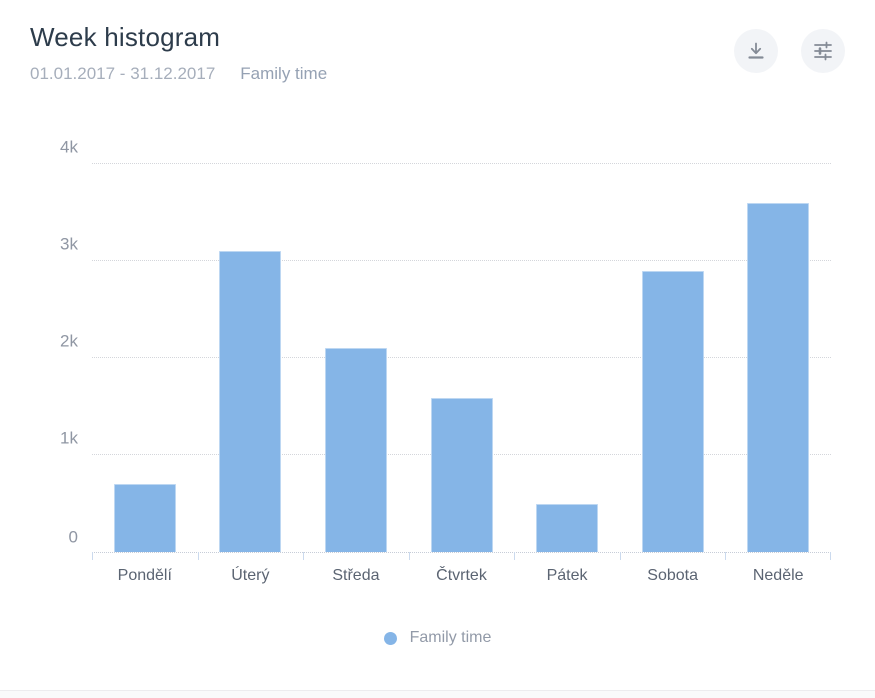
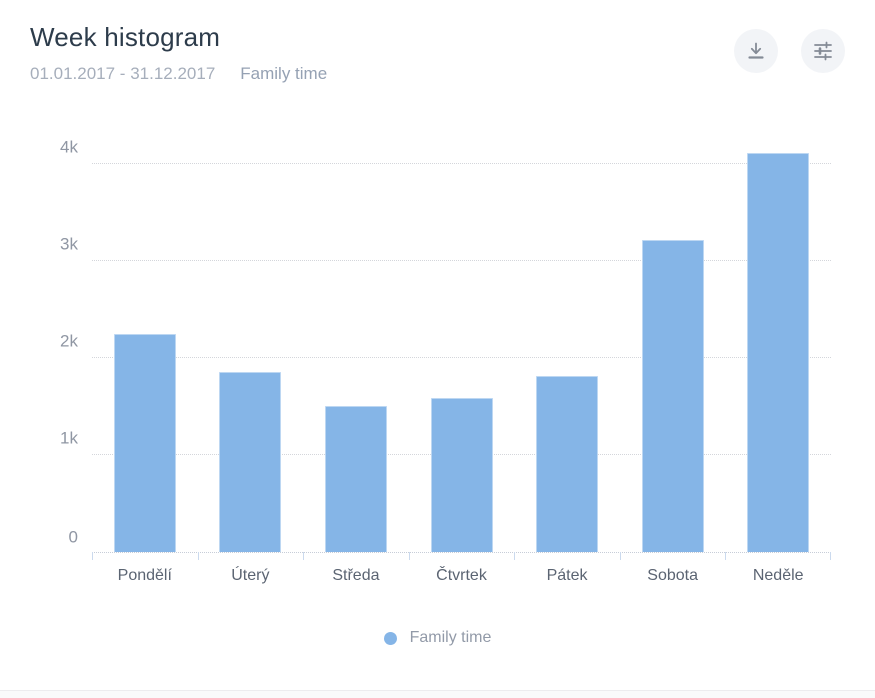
Pondělí: 0.7k -> 2.2k
Úterý: 3.1k -> 1.9k
Středa: 2.1k -> 1.5k
Pátek: 0.5k -> 1.8k
Sobota: 2.9k -> 3.2k
Neděle: 3.6k -> 4.1k
